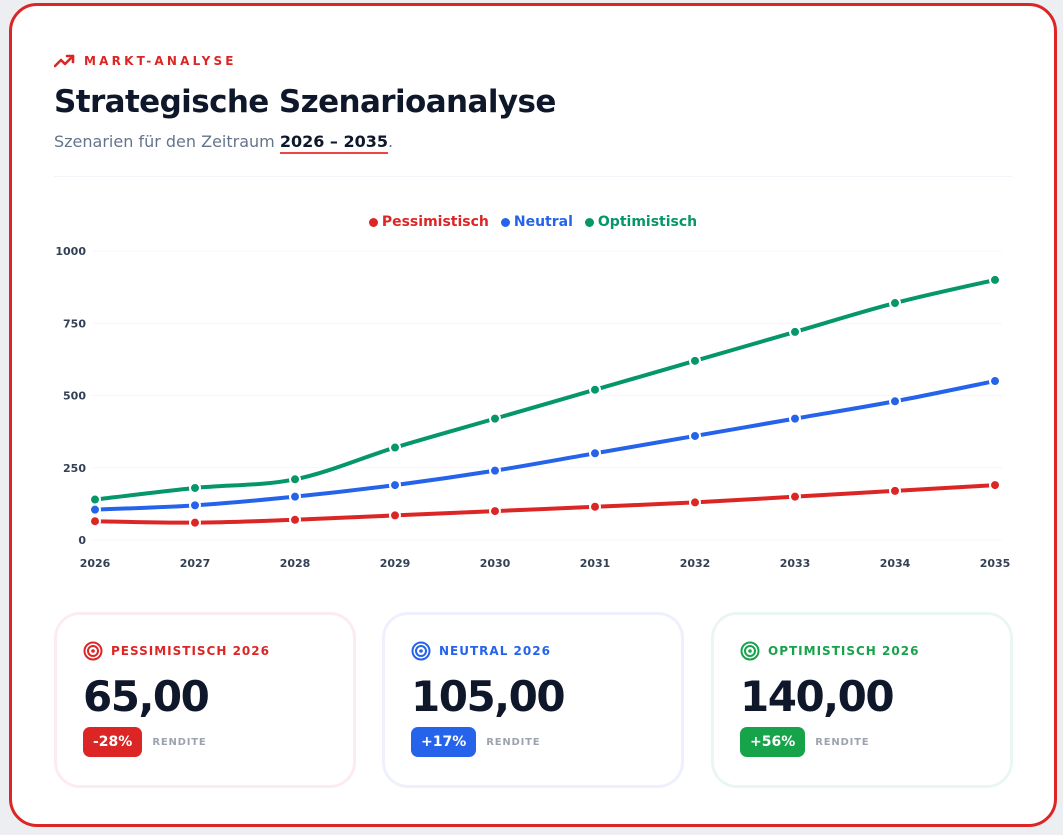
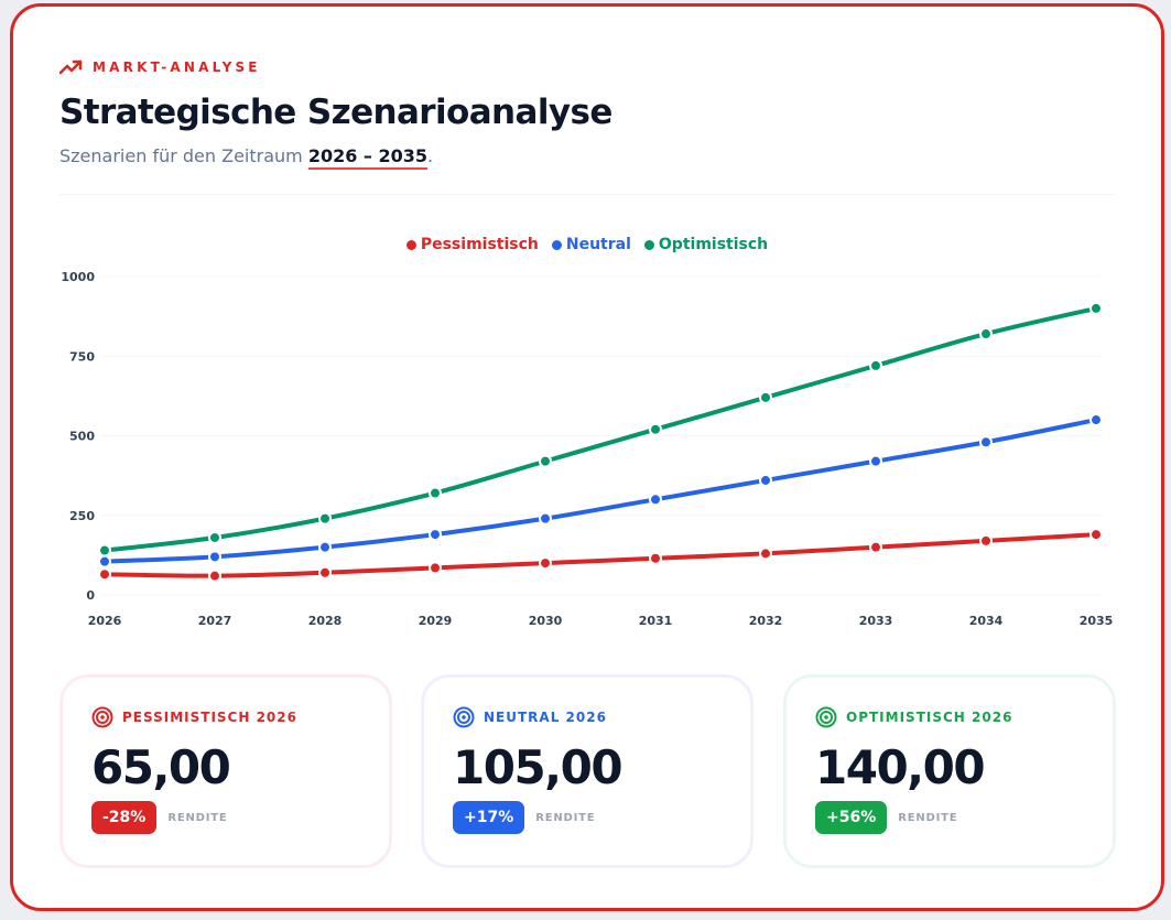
Optimistisch/2028: 210 -> 240
